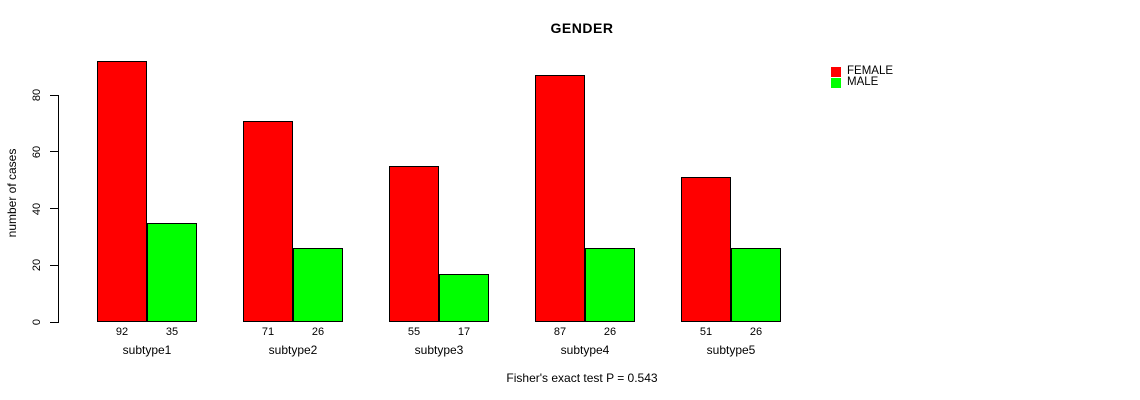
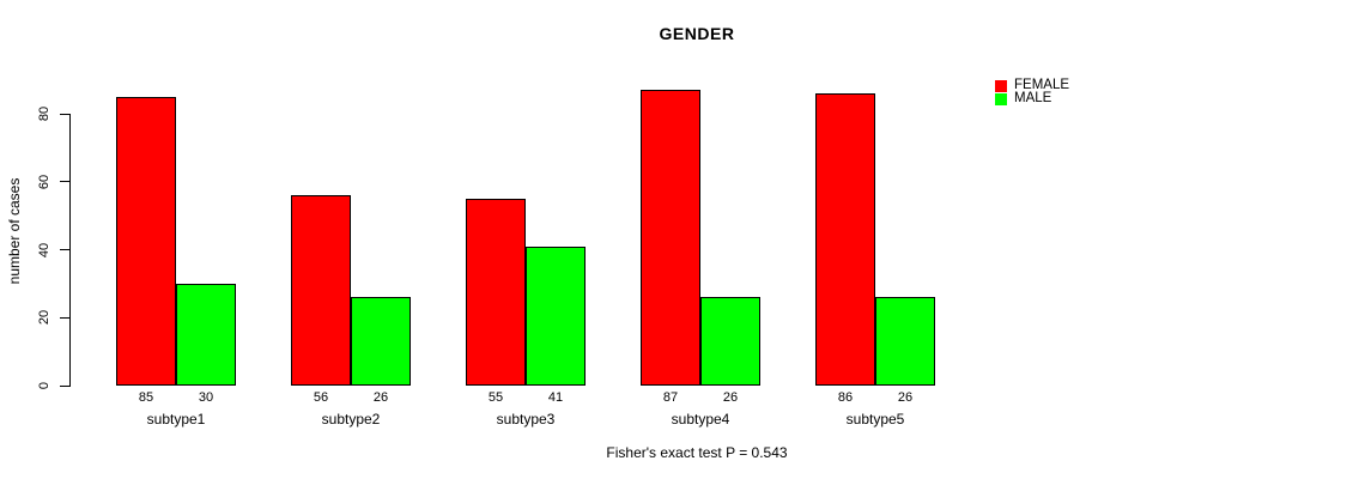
FEMALE/subtype1: 92 -> 85
MALE/subtype1: 35 -> 30
FEMALE/subtype2: 71 -> 56
MALE/subtype3: 17 -> 41
FEMALE/subtype5: 51 -> 86
